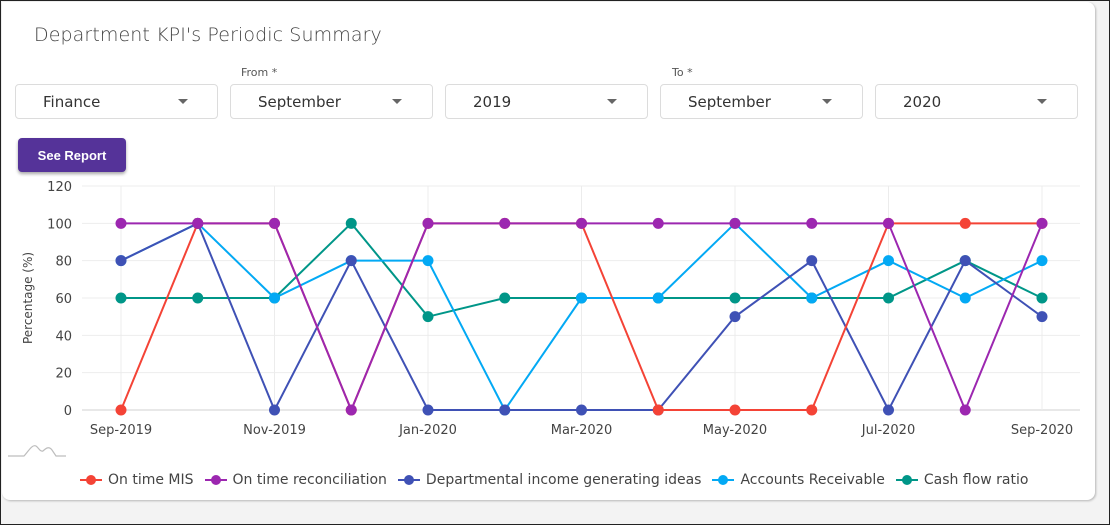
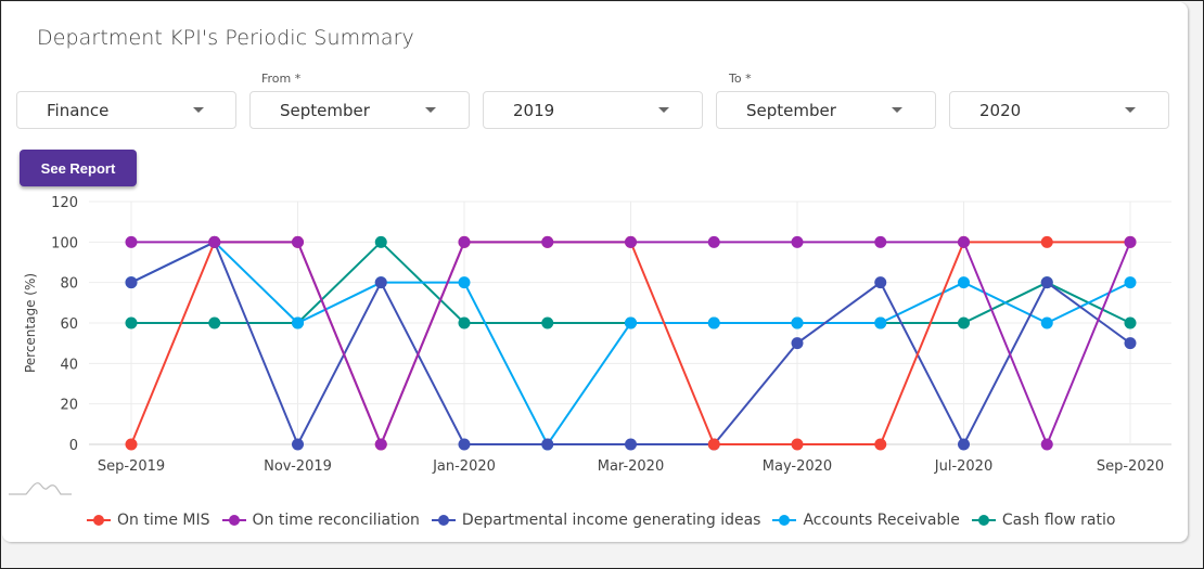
Cash flow ratio/Jan-2020: 50 -> 60
Accounts Receivable/May-2020: 100 -> 60
